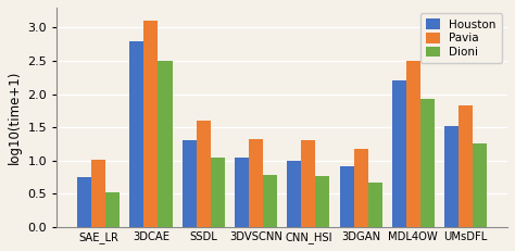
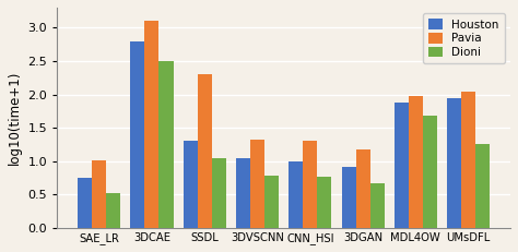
Pavia/SSDL: 1.60 -> 2.30
Houston/MDL4OW: 2.20 -> 1.88
Pavia/MDL4OW: 2.50 -> 1.98
Dioni/MDL4OW: 1.92 -> 1.68
Houston/UMsDFL: 1.52 -> 1.94
Pavia/UMsDFL: 1.83 -> 2.04
